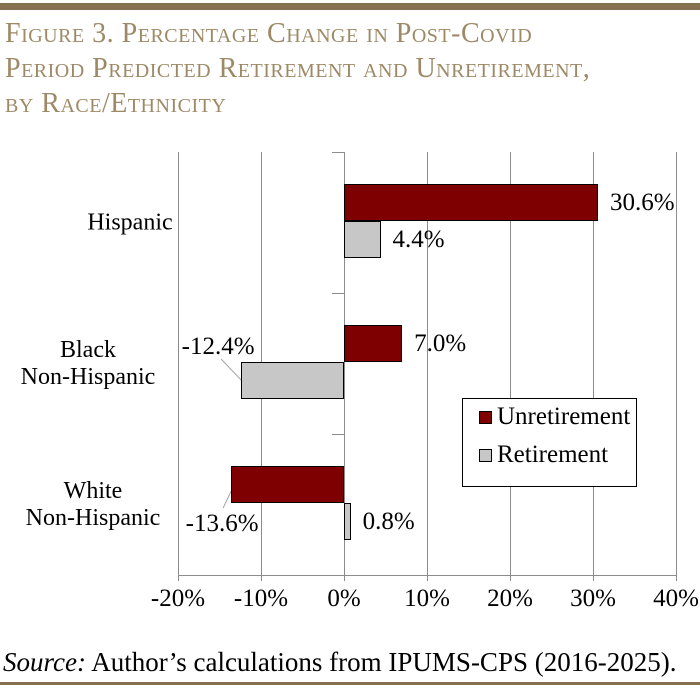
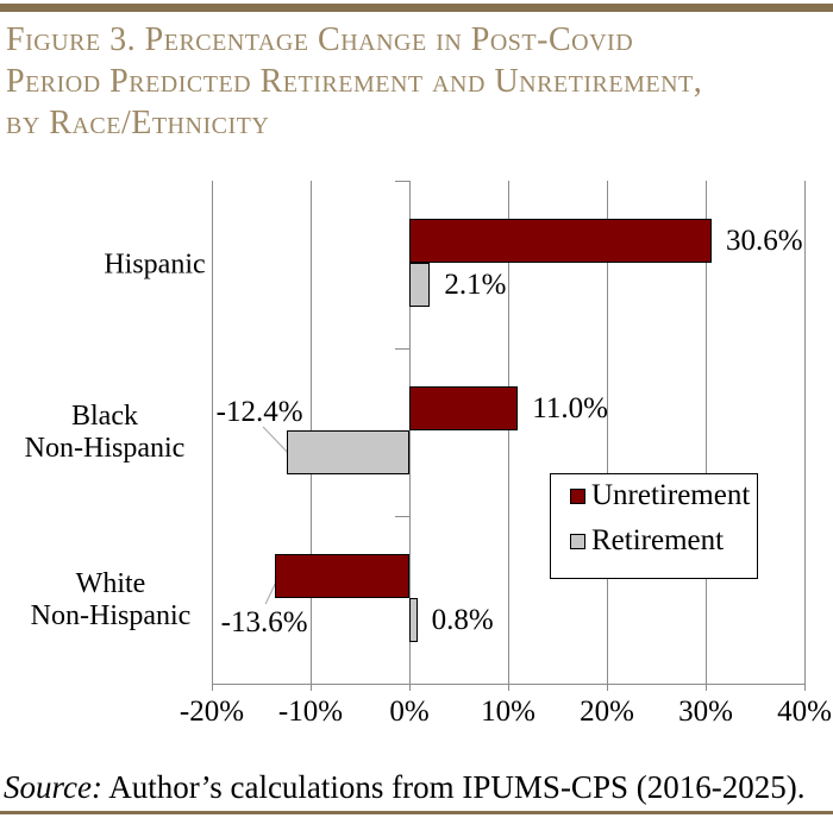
Retirement/Hispanic: 4.4% -> 2.1%
Unretirement/Black Non-Hispanic: 7.0% -> 11.0%
